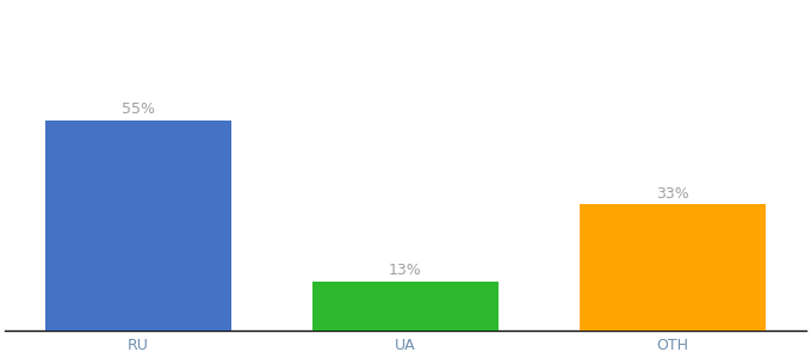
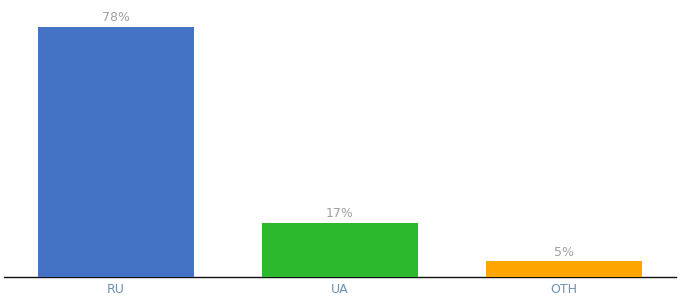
RU: 55% -> 78%
UA: 13% -> 17%
OTH: 33% -> 5%
